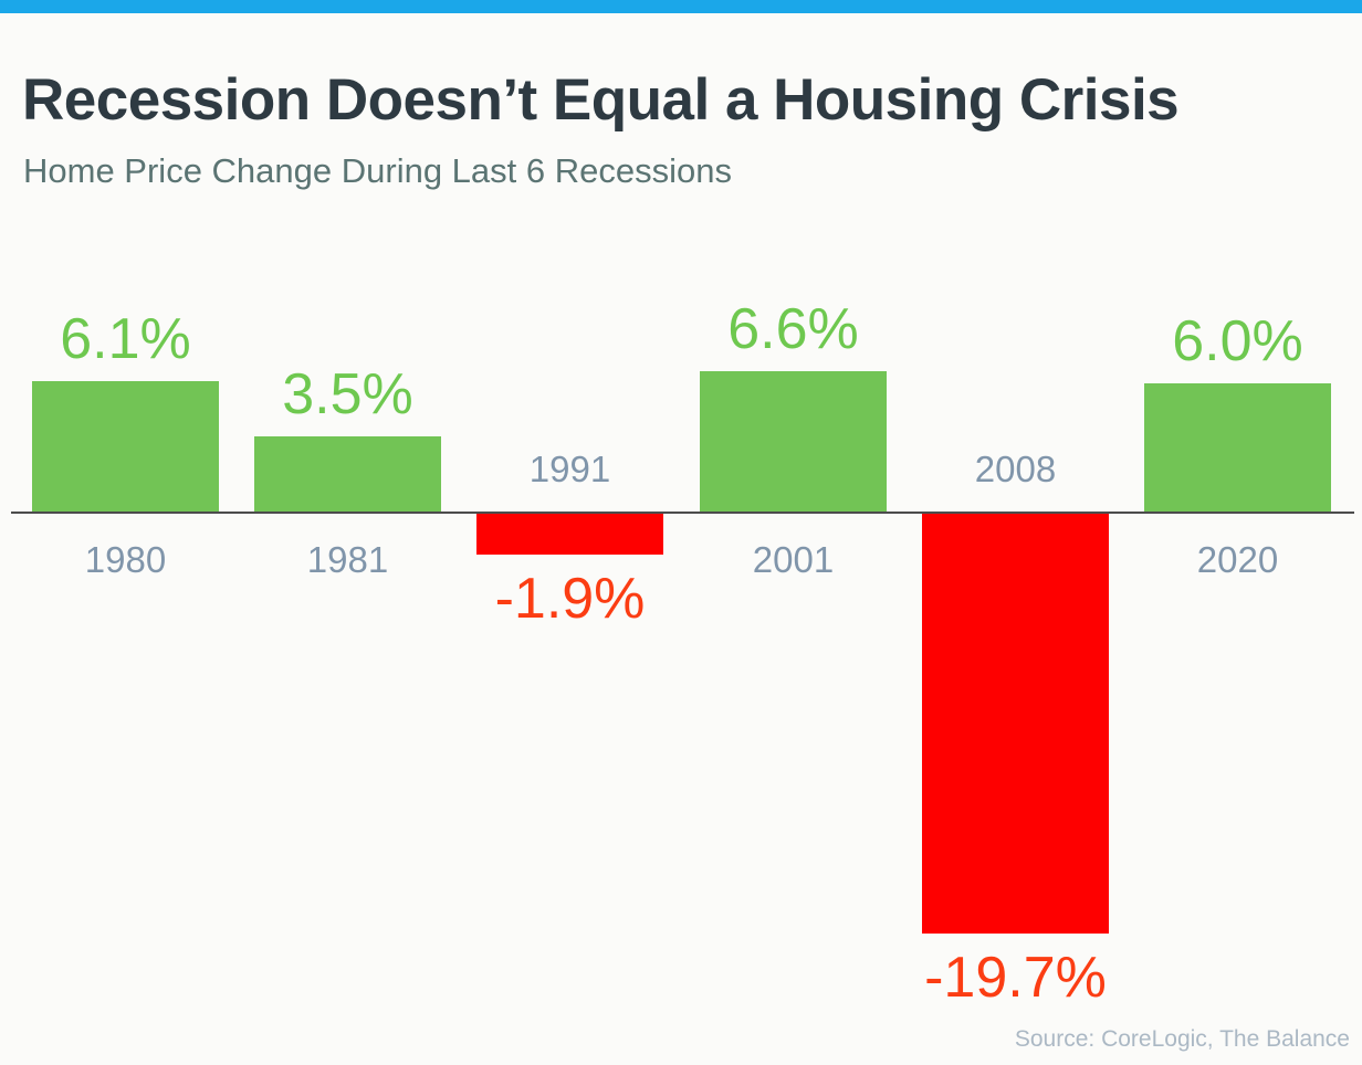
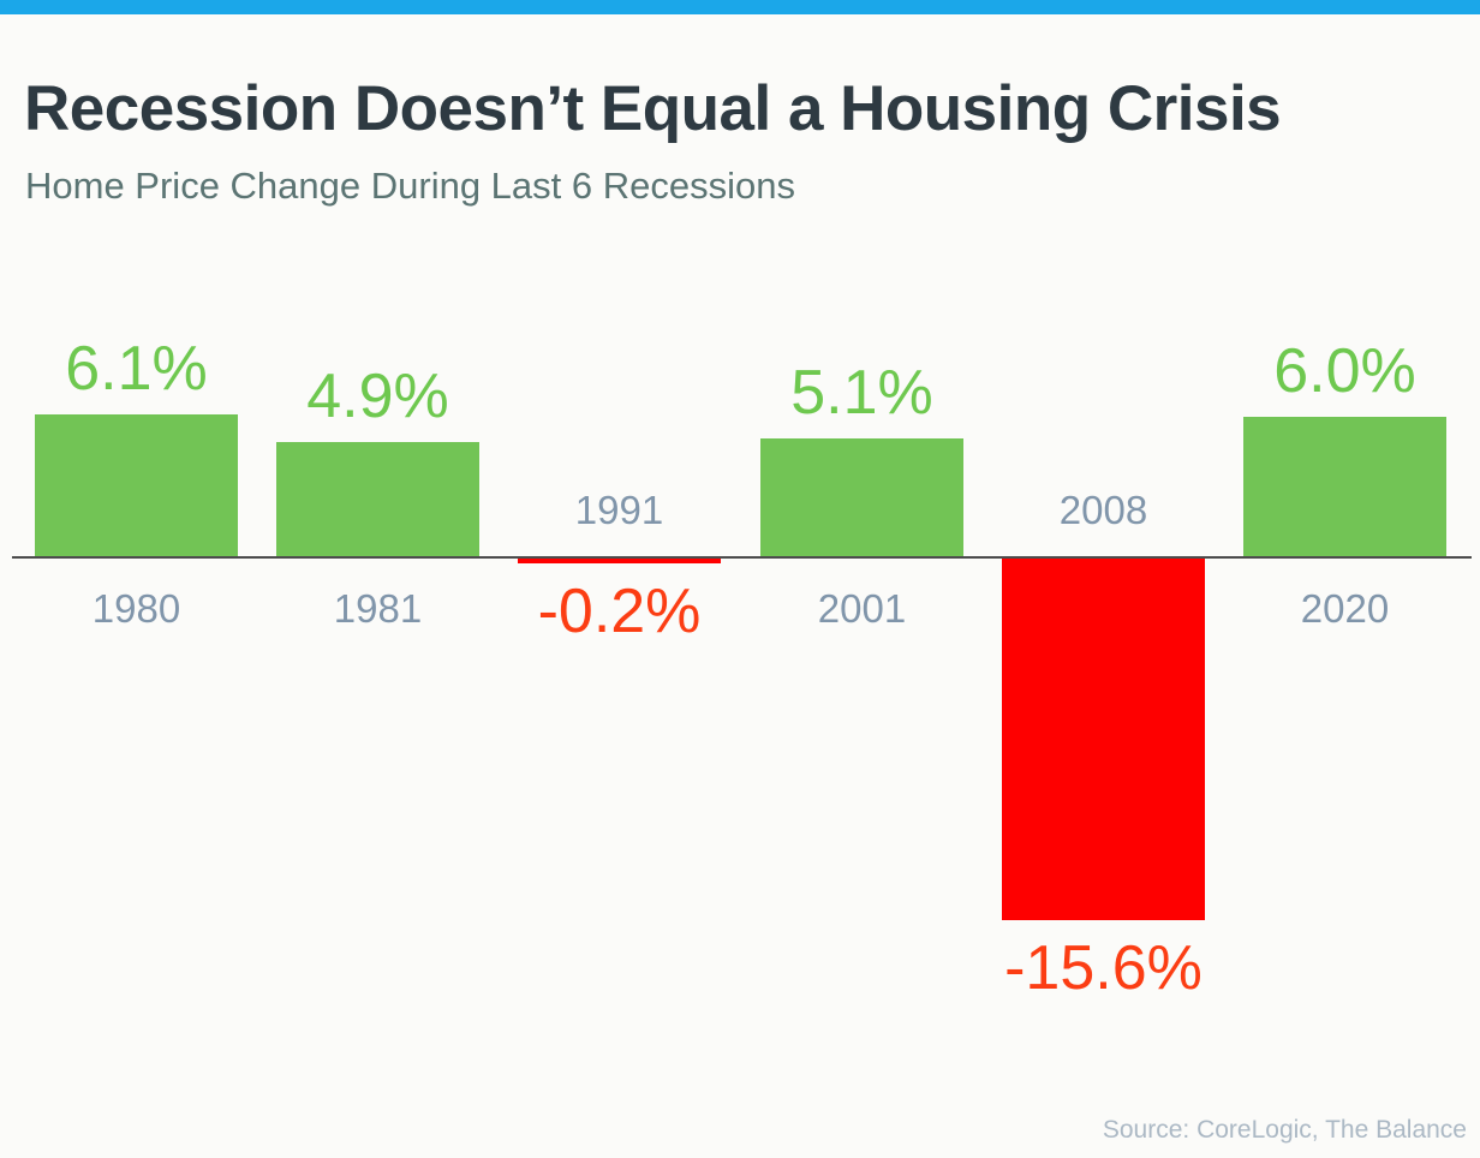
1981: 3.5% -> 4.9%
1991: -1.9% -> -0.2%
2001: 6.6% -> 5.1%
2008: -19.7% -> -15.6%
